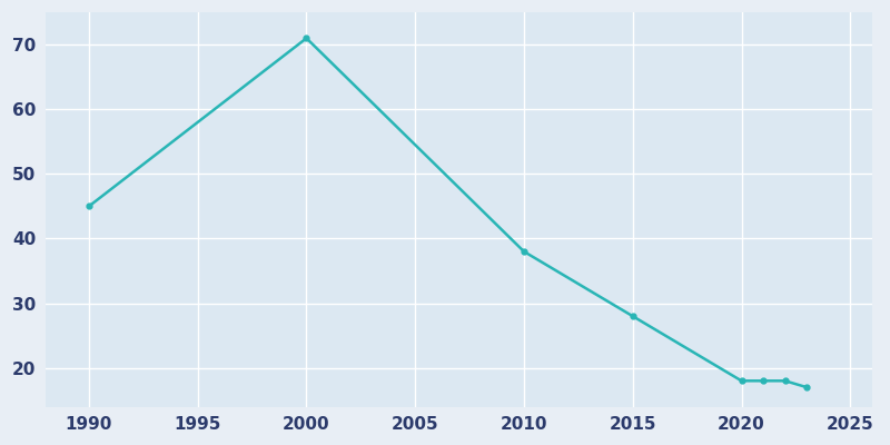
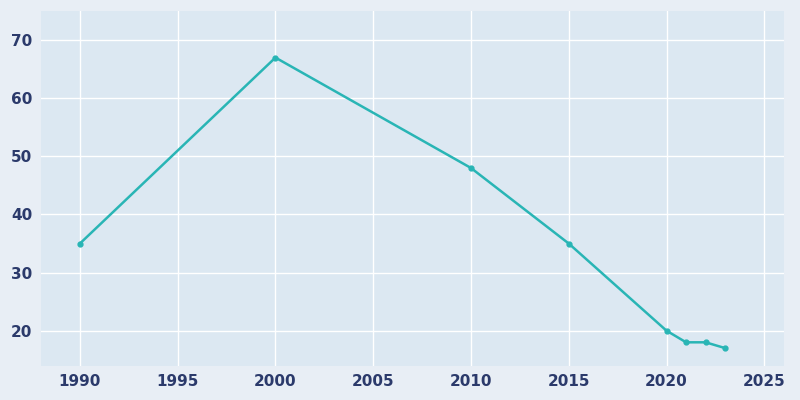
1990: 45 -> 35
2000: 71 -> 67
2010: 38 -> 48
2015: 28 -> 35
2020: 18 -> 20
